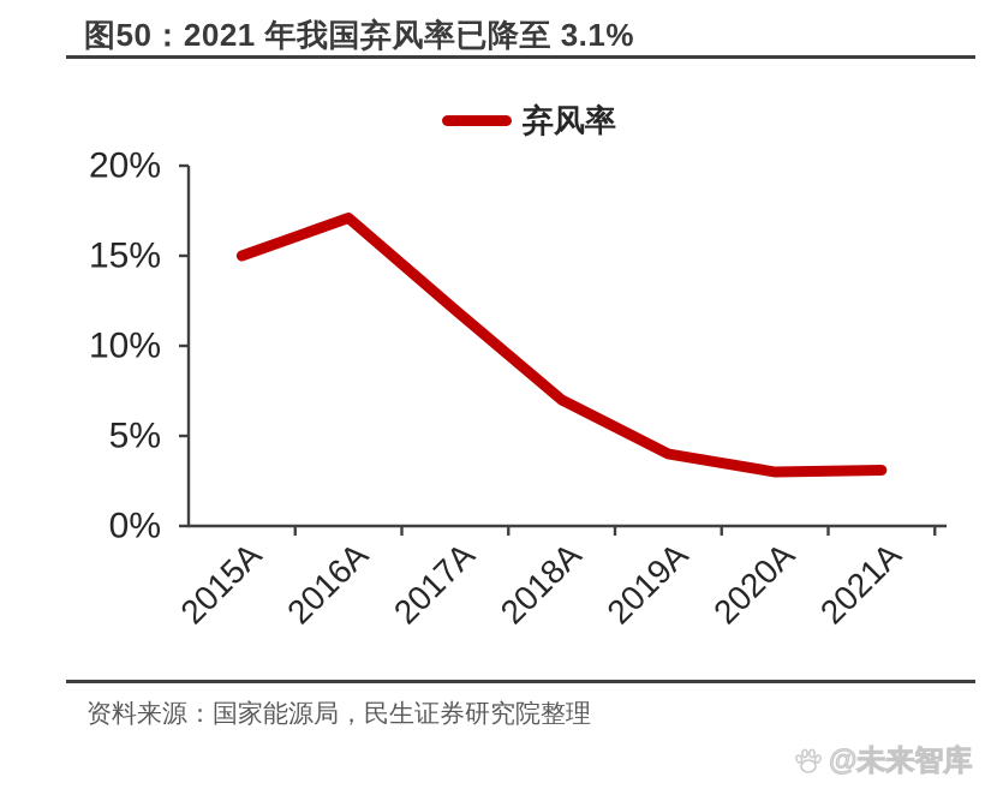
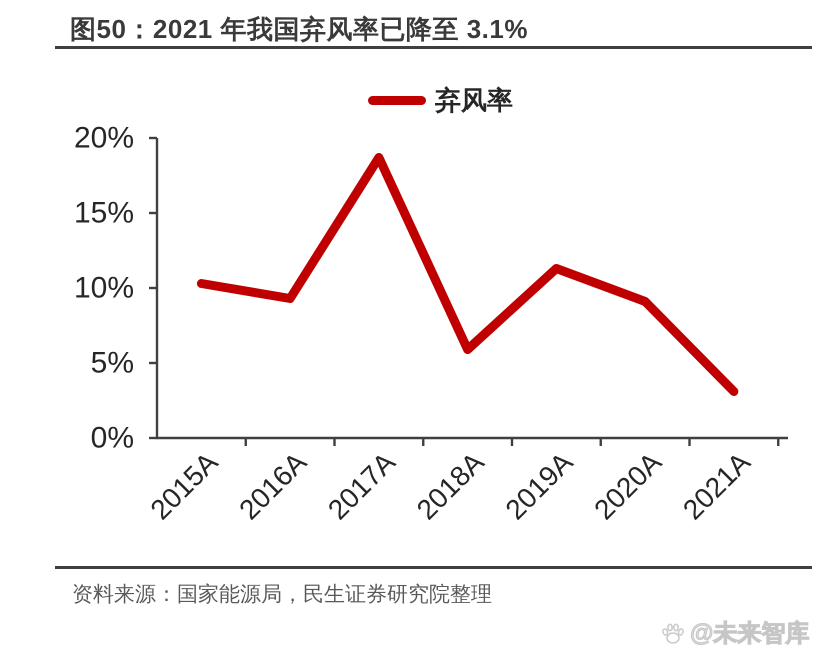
2015A: 15.0% -> 10.3%
2016A: 17.1% -> 9.3%
2017A: 12.0% -> 18.7%
2018A: 7.0% -> 5.9%
2019A: 4.0% -> 11.3%
2020A: 3.0% -> 9.1%
